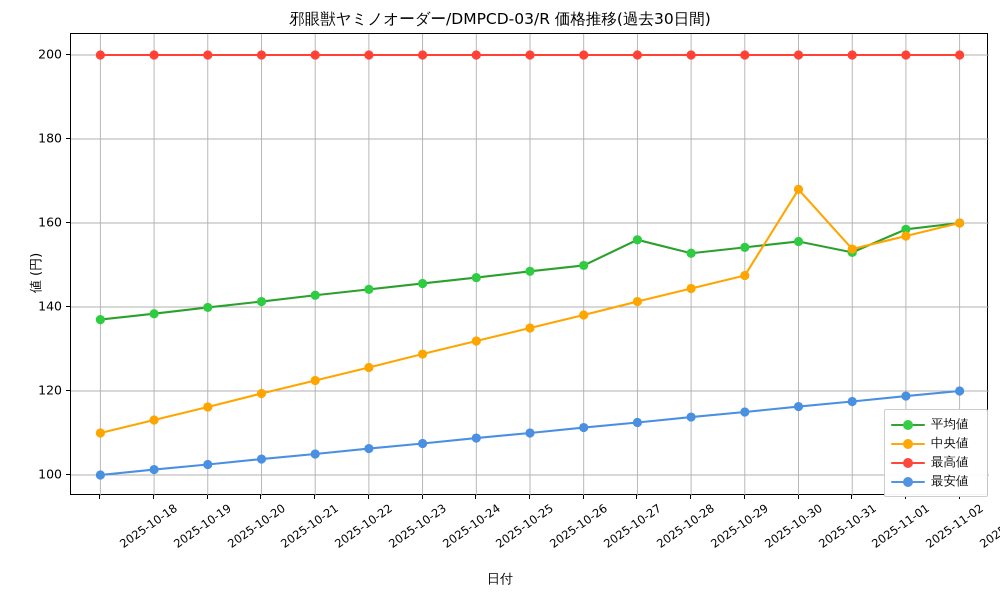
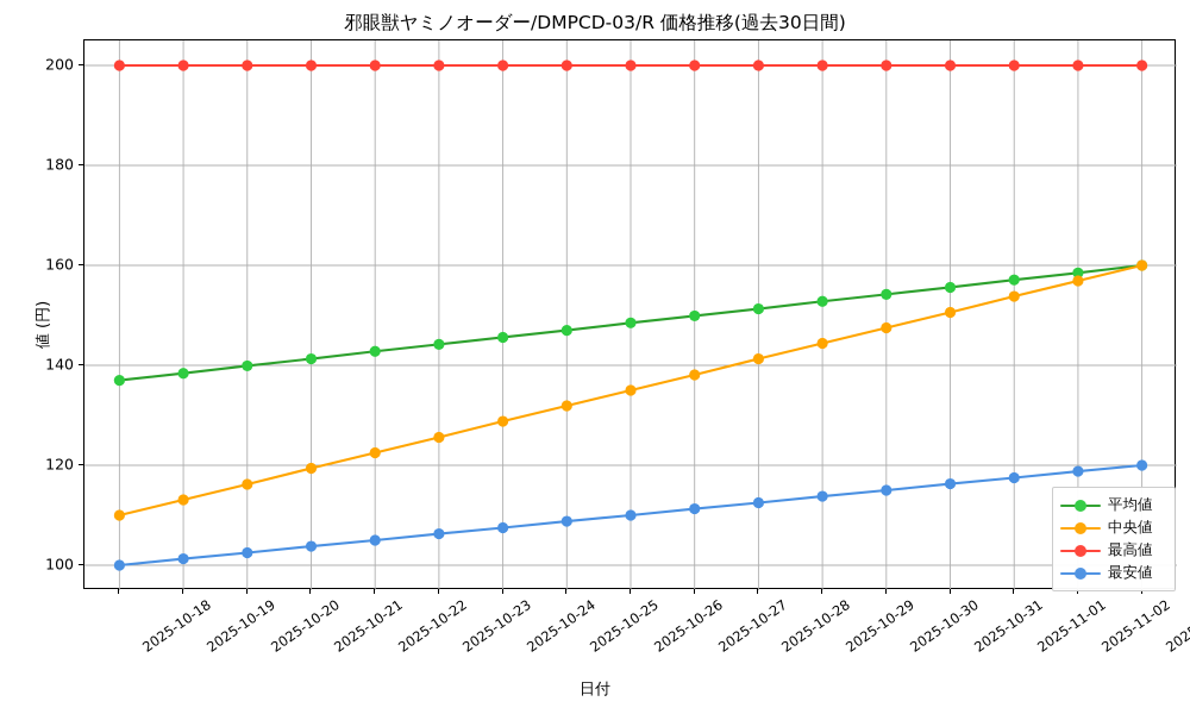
平均値/2025-10-28: 156 -> 151
中央値/2025-10-31: 168 -> 151
平均値/2025-11-01: 153 -> 157
